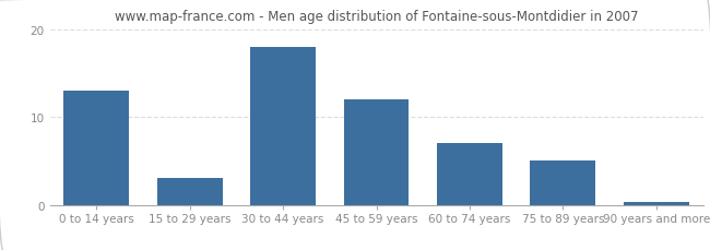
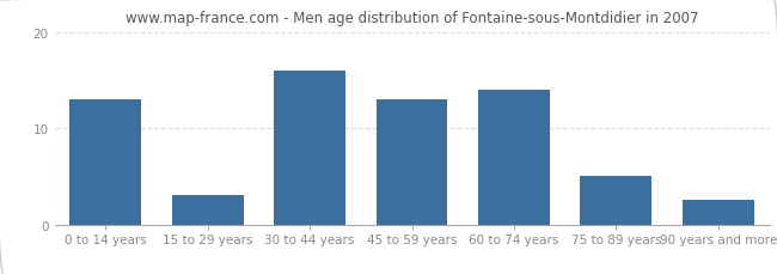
30 to 44 years: 18.0 -> 16.0
45 to 59 years: 12.0 -> 13.0
60 to 74 years: 7.0 -> 14.0
90 years and more: 0.3 -> 2.6
